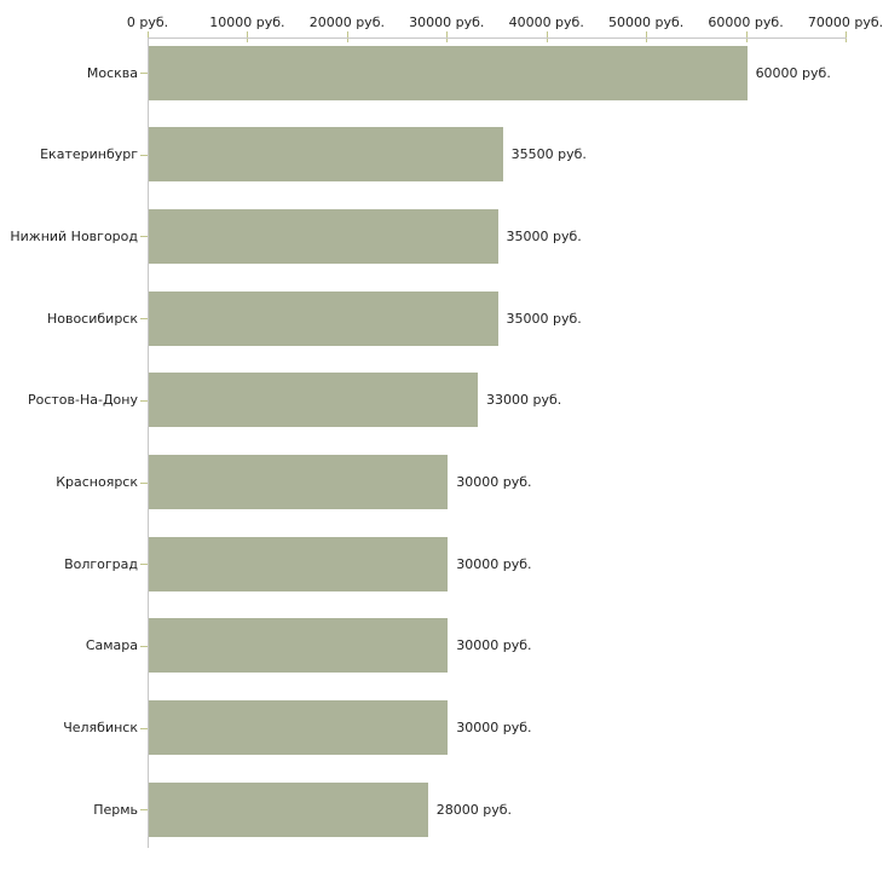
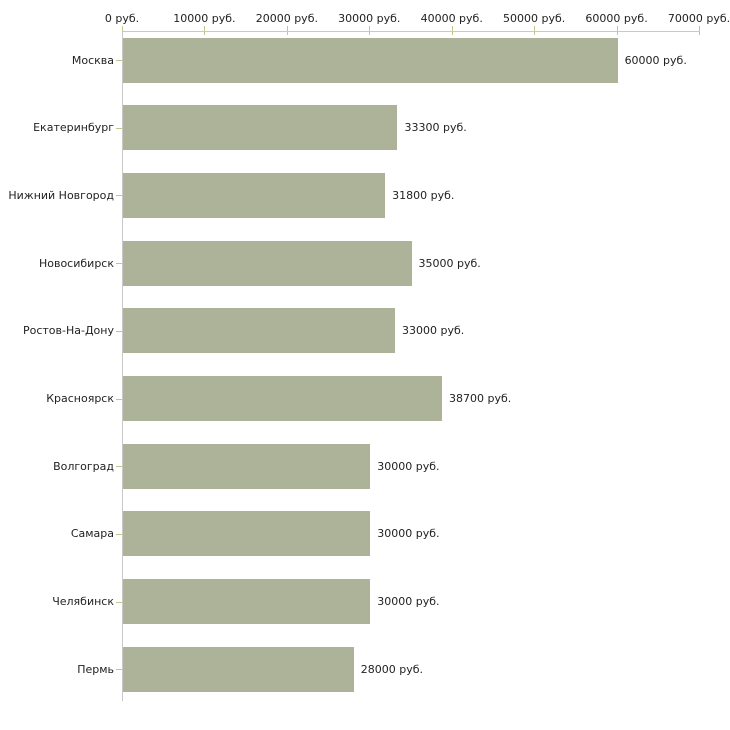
Екатеринбург: 35500 -> 33300
Нижний Новгород: 35000 -> 31800
Красноярск: 30000 -> 38700
